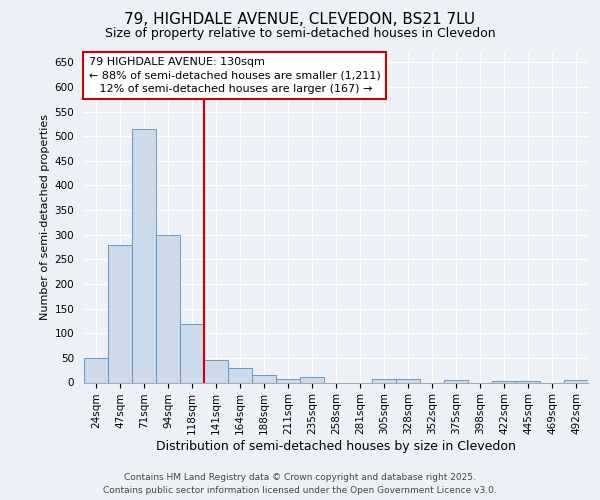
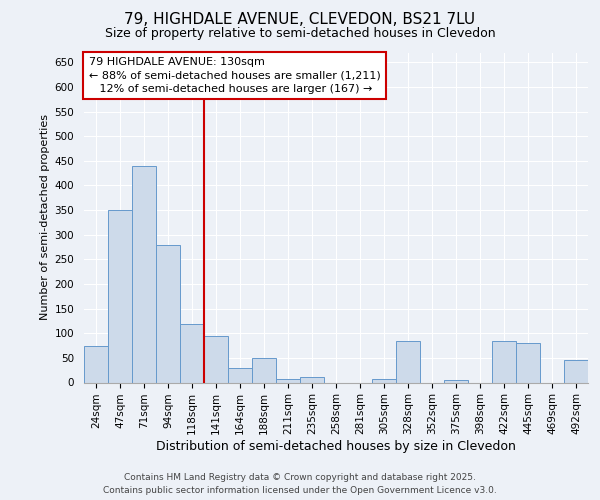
24sqm: 50 -> 75
47sqm: 280 -> 350
71sqm: 515 -> 440
94sqm: 300 -> 280
141sqm: 45 -> 95
188sqm: 16 -> 50
328sqm: 8 -> 85
422sqm: 4 -> 85
445sqm: 3 -> 80
492sqm: 5 -> 45
